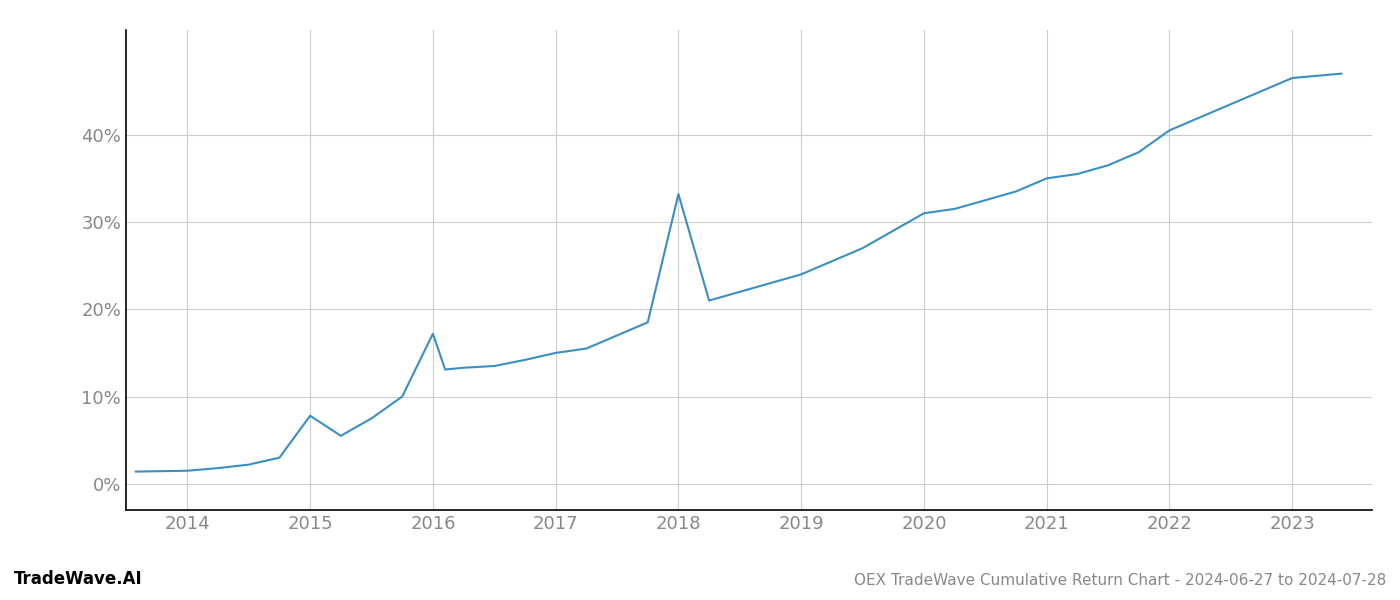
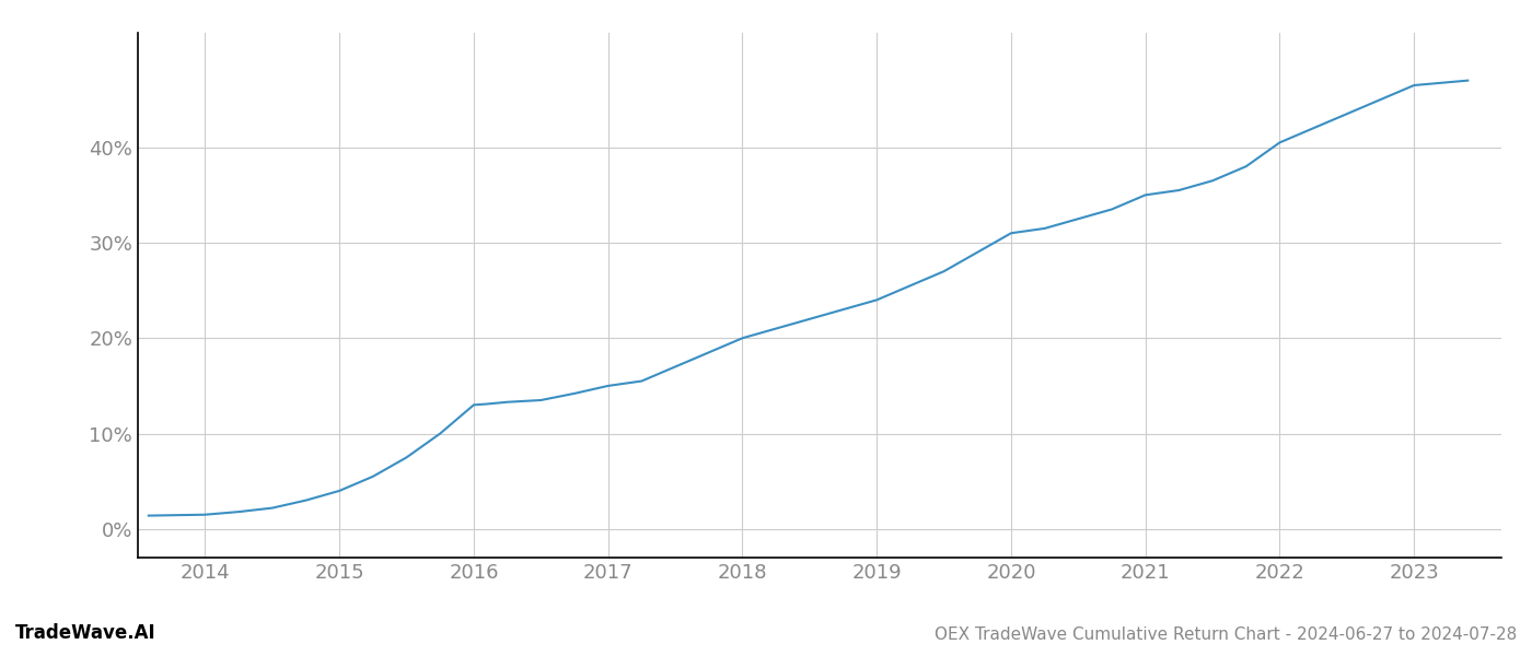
2015: 7.8% -> 4.0%
2016: 17.2% -> 13.0%
2018: 33.2% -> 20.0%
